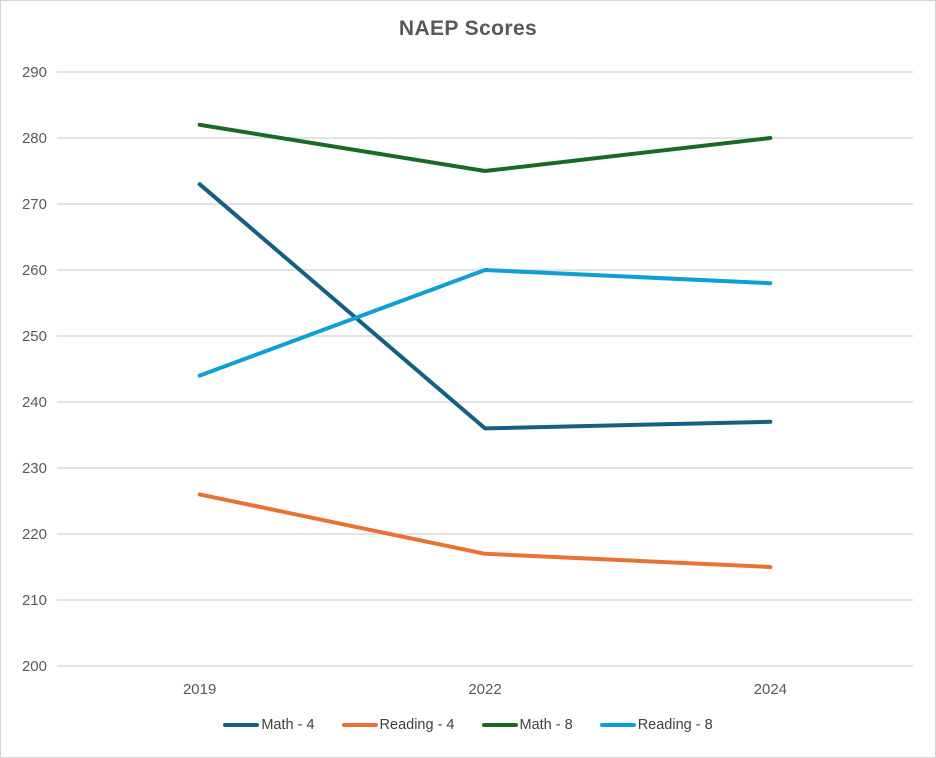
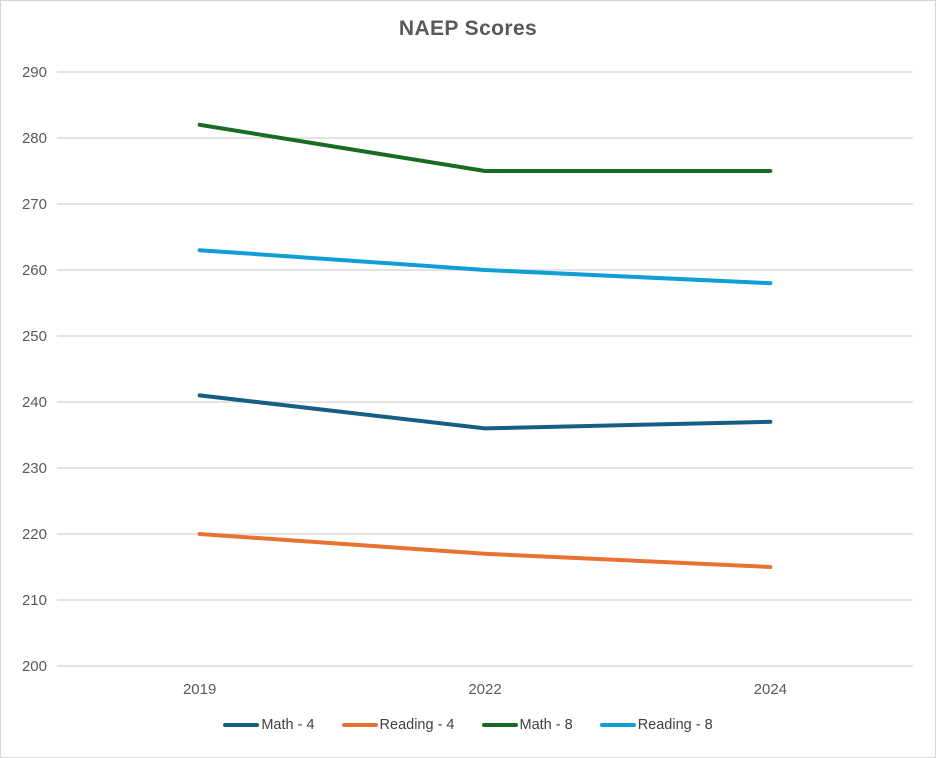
Math - 4/2019: 273 -> 241
Reading - 4/2019: 226 -> 220
Reading - 8/2019: 244 -> 263
Math - 8/2024: 280 -> 275
